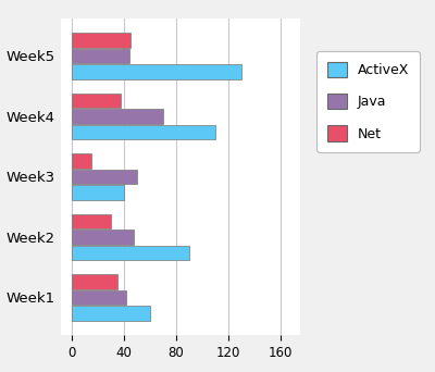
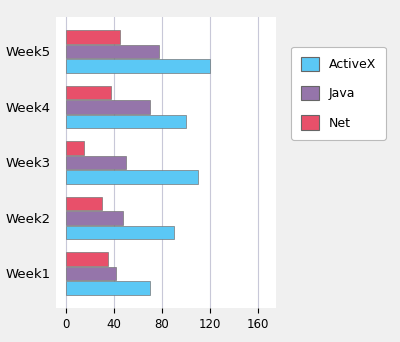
Java/Week5: 44 -> 78
ActiveX/Week5: 130 -> 120
ActiveX/Week4: 110 -> 100
ActiveX/Week3: 40 -> 110
ActiveX/Week1: 60 -> 70
